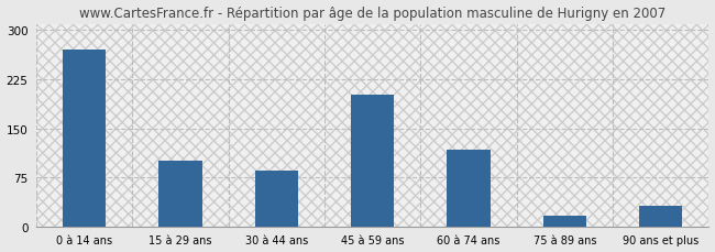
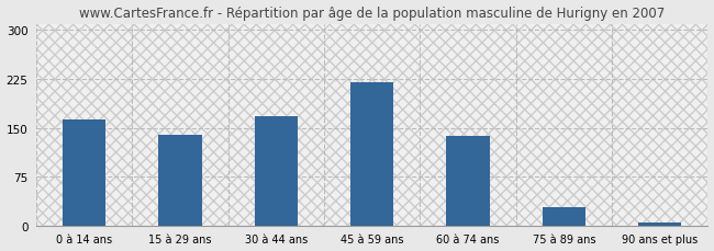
0 à 14 ans: 270 -> 163
15 à 29 ans: 100 -> 140
30 à 44 ans: 86 -> 168
45 à 59 ans: 202 -> 220
60 à 74 ans: 118 -> 137
75 à 89 ans: 16 -> 28
90 ans et plus: 32 -> 5
